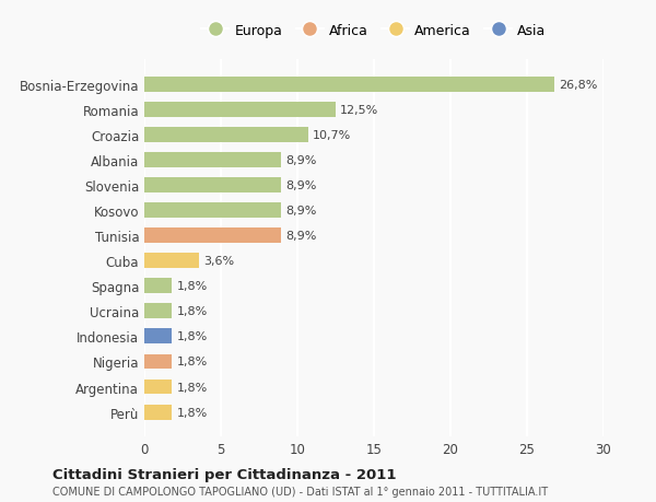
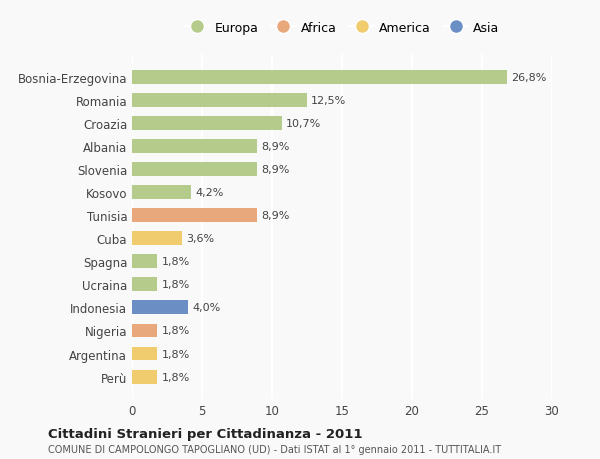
Kosovo: 8,9% -> 4,2%
Indonesia: 1,8% -> 4,0%
